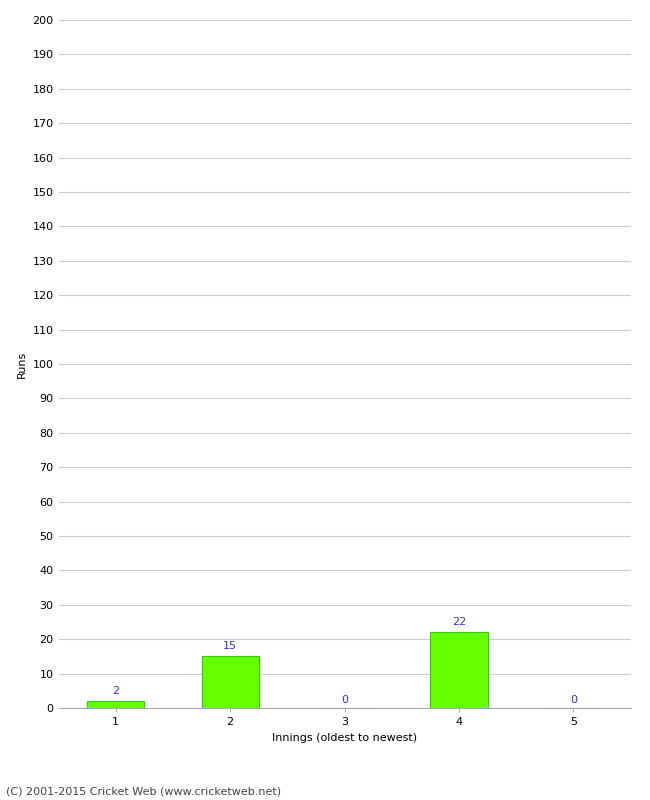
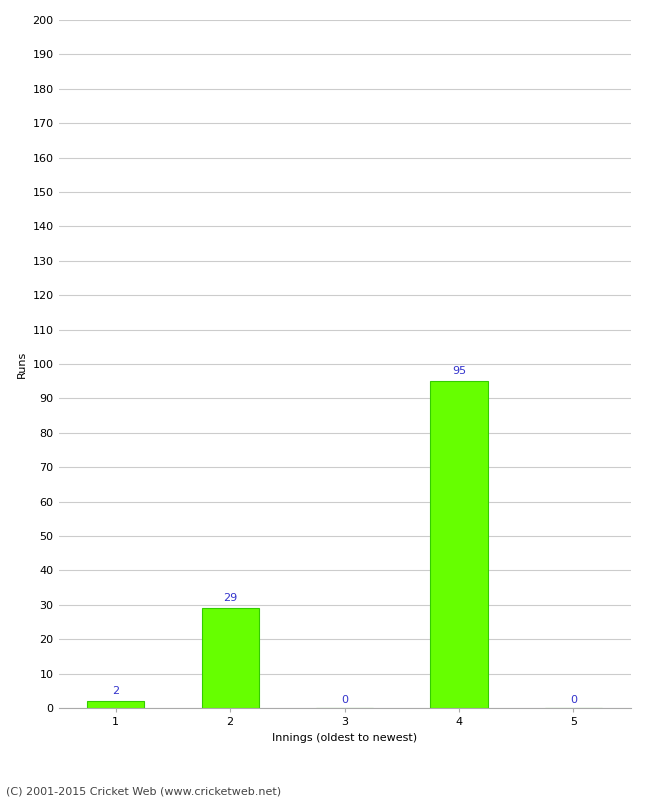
2: 15 -> 29
4: 22 -> 95
